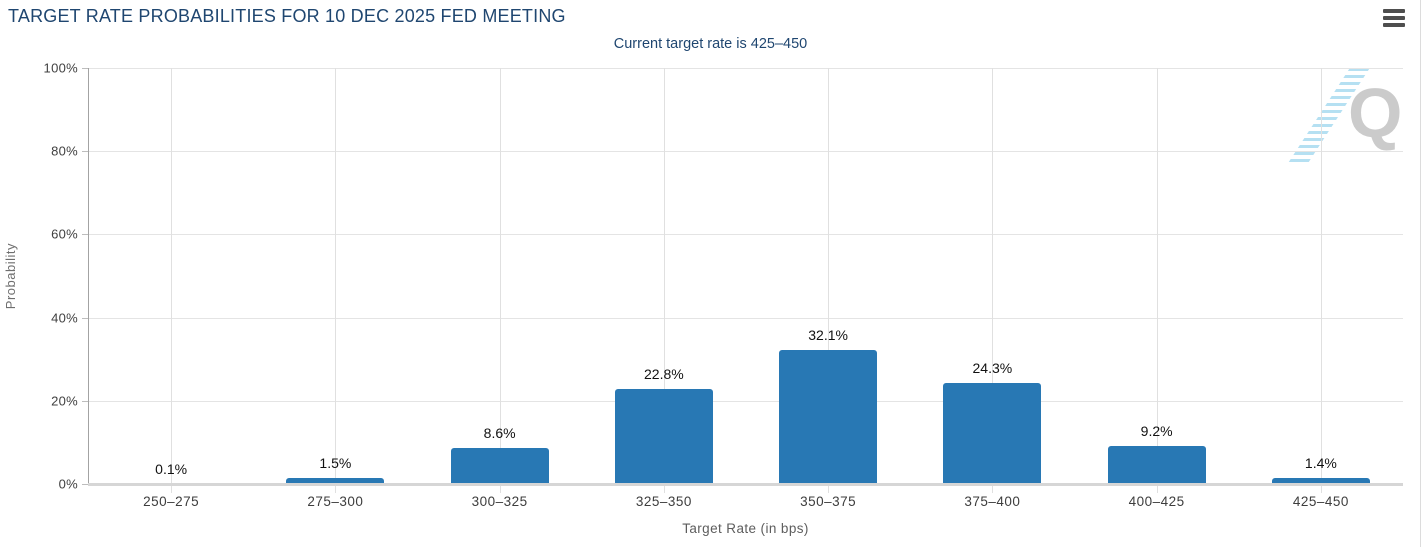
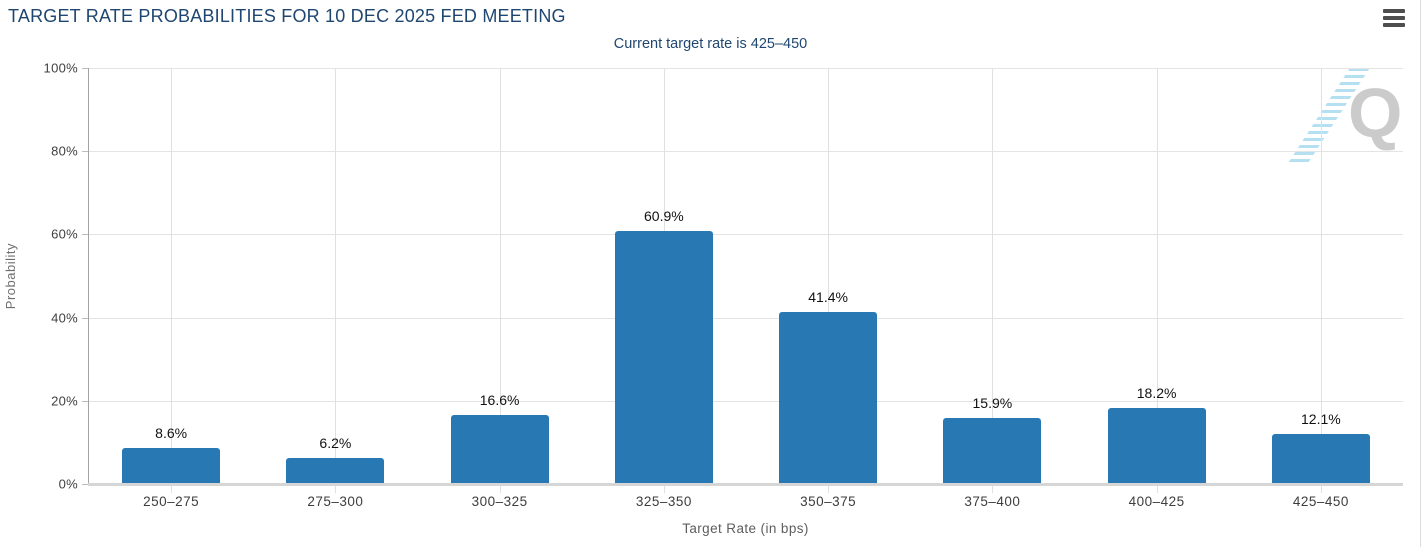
250–275: 0.1% -> 8.6%
275–300: 1.5% -> 6.2%
300–325: 8.6% -> 16.6%
325–350: 22.8% -> 60.9%
350–375: 32.1% -> 41.4%
375–400: 24.3% -> 15.9%
400–425: 9.2% -> 18.2%
425–450: 1.4% -> 12.1%
